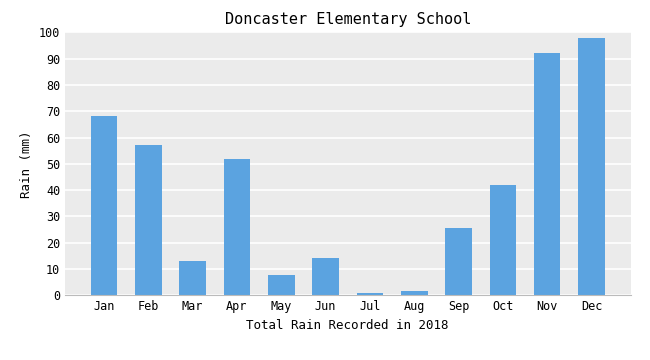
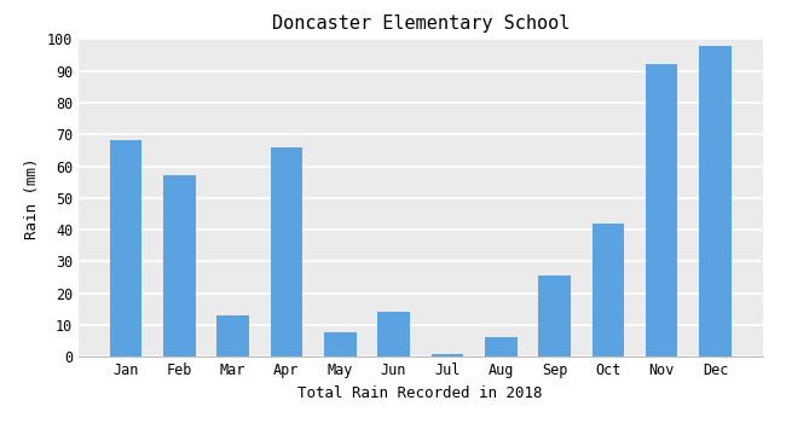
Apr: 52.0 -> 66.0
Aug: 1.5 -> 6.0
